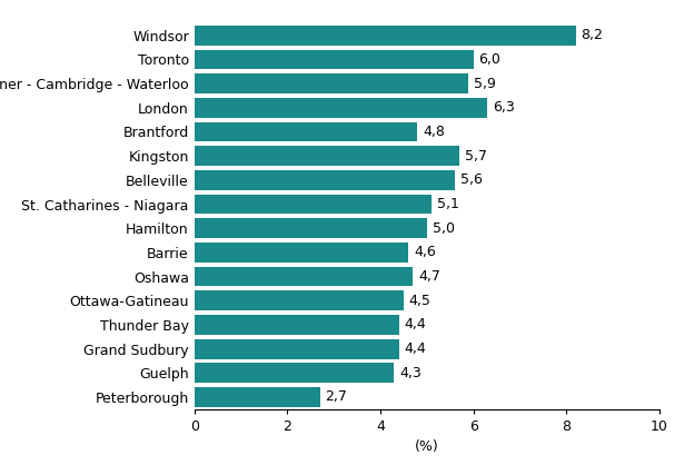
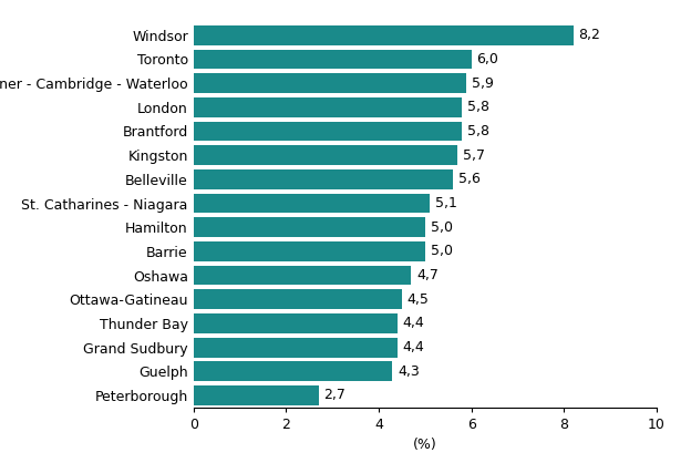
London: 6,3 -> 5,8
Brantford: 4,8 -> 5,8
Barrie: 4,6 -> 5,0
